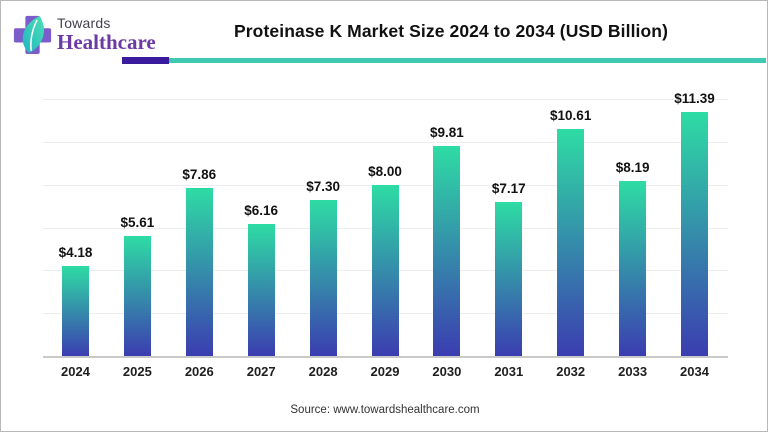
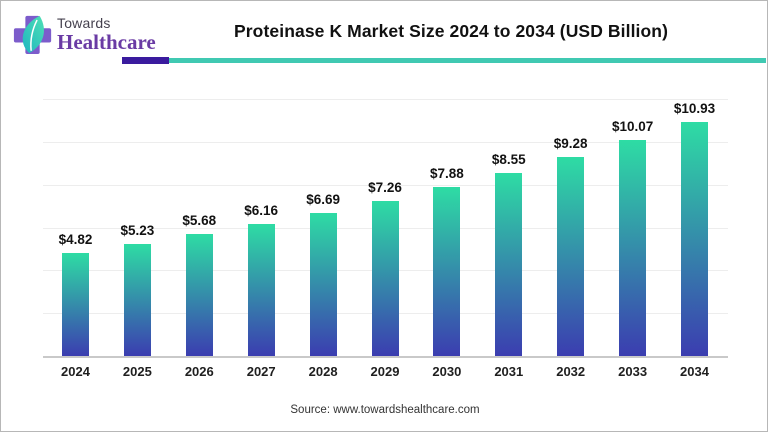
2024: $4.18 -> $4.82
2025: $5.61 -> $5.23
2026: $7.86 -> $5.68
2028: $7.30 -> $6.69
2029: $8.00 -> $7.26
2030: $9.81 -> $7.88
2031: $7.17 -> $8.55
2032: $10.61 -> $9.28
2033: $8.19 -> $10.07
2034: $11.39 -> $10.93
